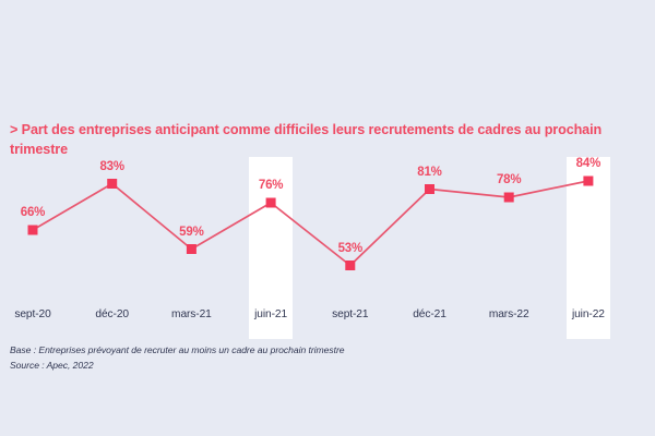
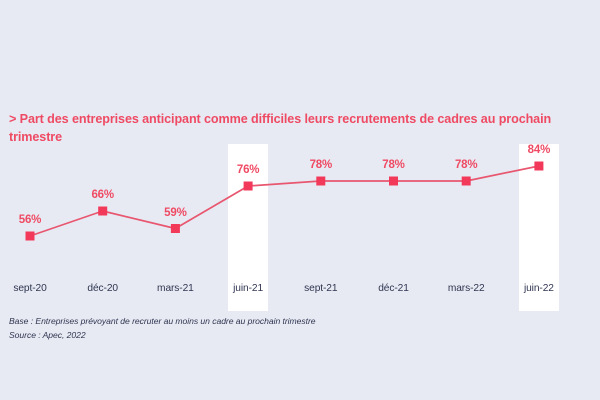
sept-20: 66% -> 56%
déc-20: 83% -> 66%
sept-21: 53% -> 78%
déc-21: 81% -> 78%
